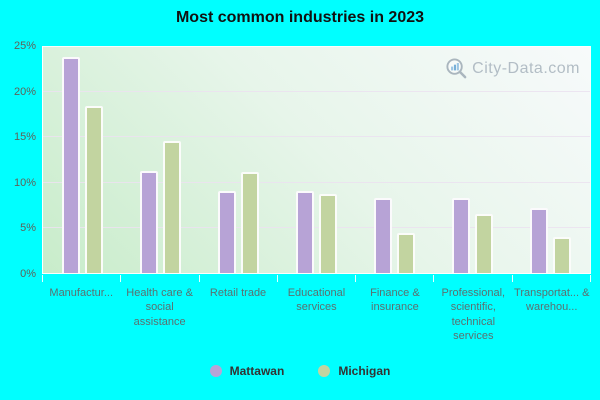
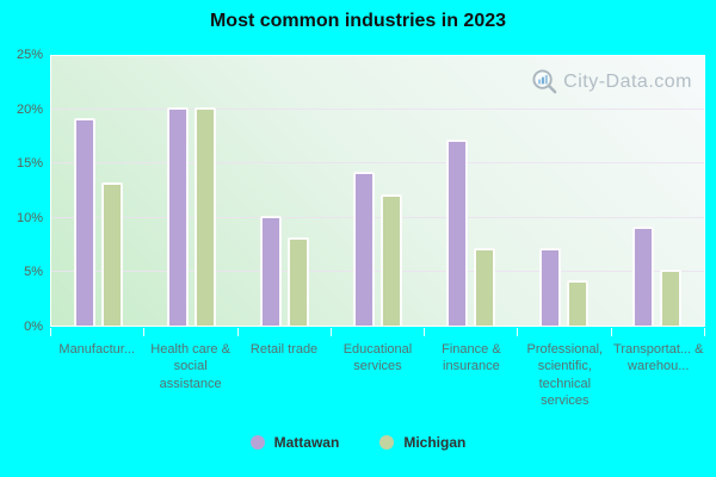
Mattawan/Manufactur...: 24% -> 19%
Michigan/Manufactur...: 18% -> 13%
Mattawan/Health care & social assistance: 11% -> 20%
Michigan/Health care & social assistance: 14% -> 20%
Mattawan/Retail trade: 9% -> 10%
Michigan/Retail trade: 11% -> 8%
Mattawan/Educational services: 9% -> 14%
Michigan/Educational services: 8% -> 12%
Mattawan/Finance & insurance: 8% -> 17%
Michigan/Finance & insurance: 4% -> 7%
Mattawan/Professional, scientific, technical services: 8% -> 7%
Michigan/Professional, scientific, technical services: 6% -> 4%
Mattawan/Transportat... & warehou...: 7% -> 9%
Michigan/Transportat... & warehou...: 4% -> 5%
